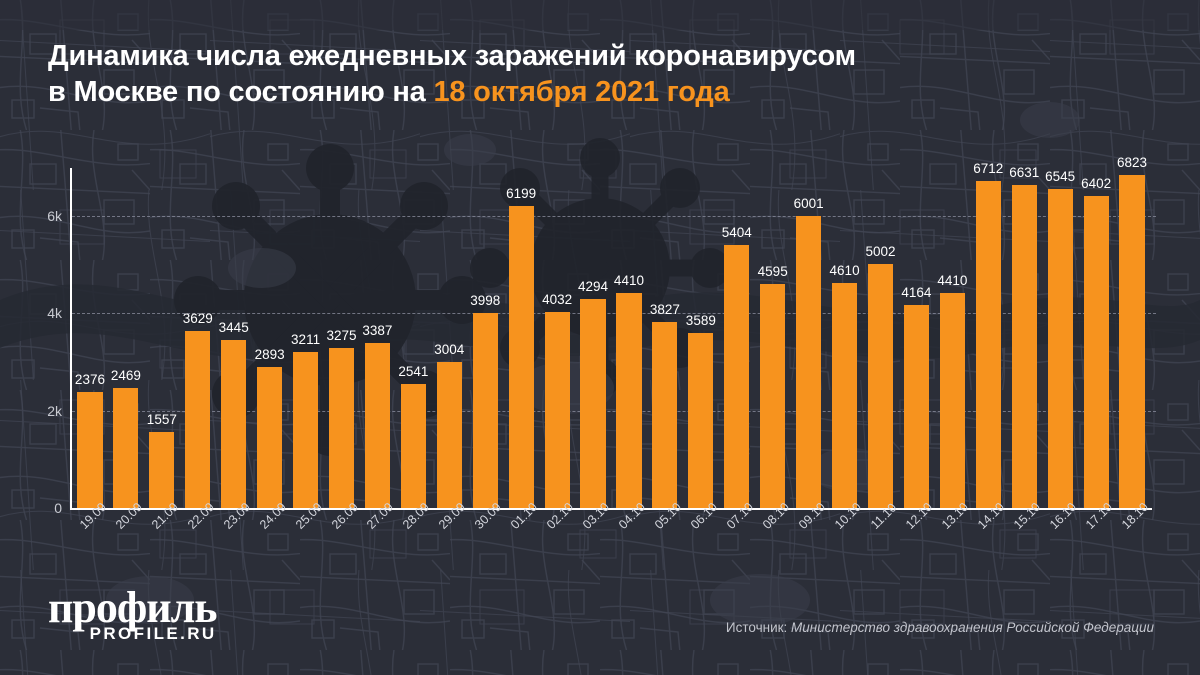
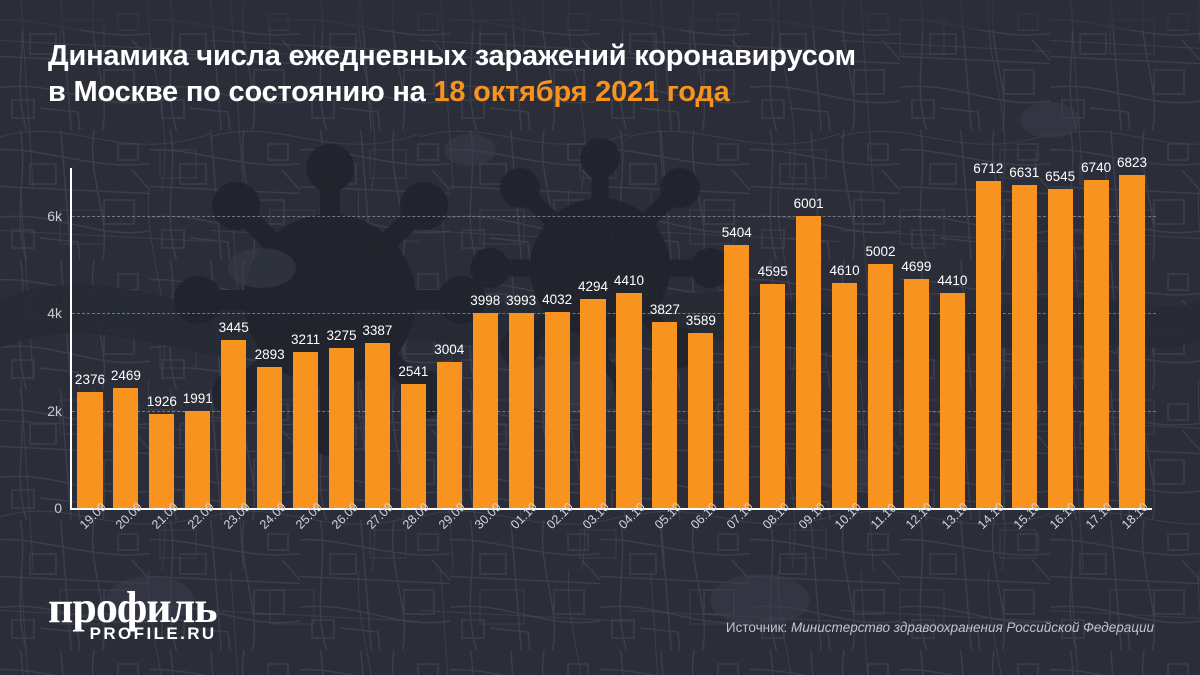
21.09: 1557 -> 1926
22.09: 3629 -> 1991
01.10: 6199 -> 3993
12.10: 4164 -> 4699
17.10: 6402 -> 6740
